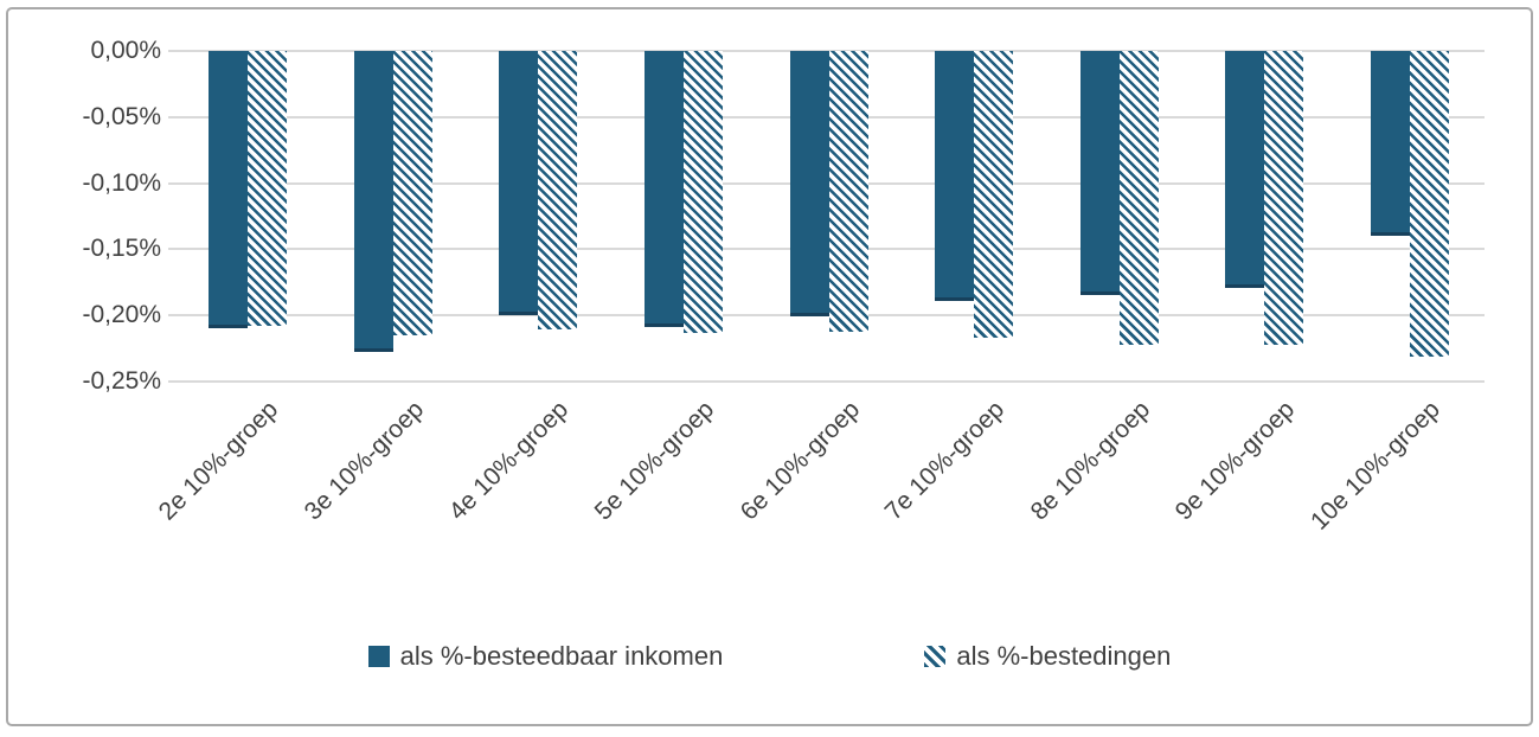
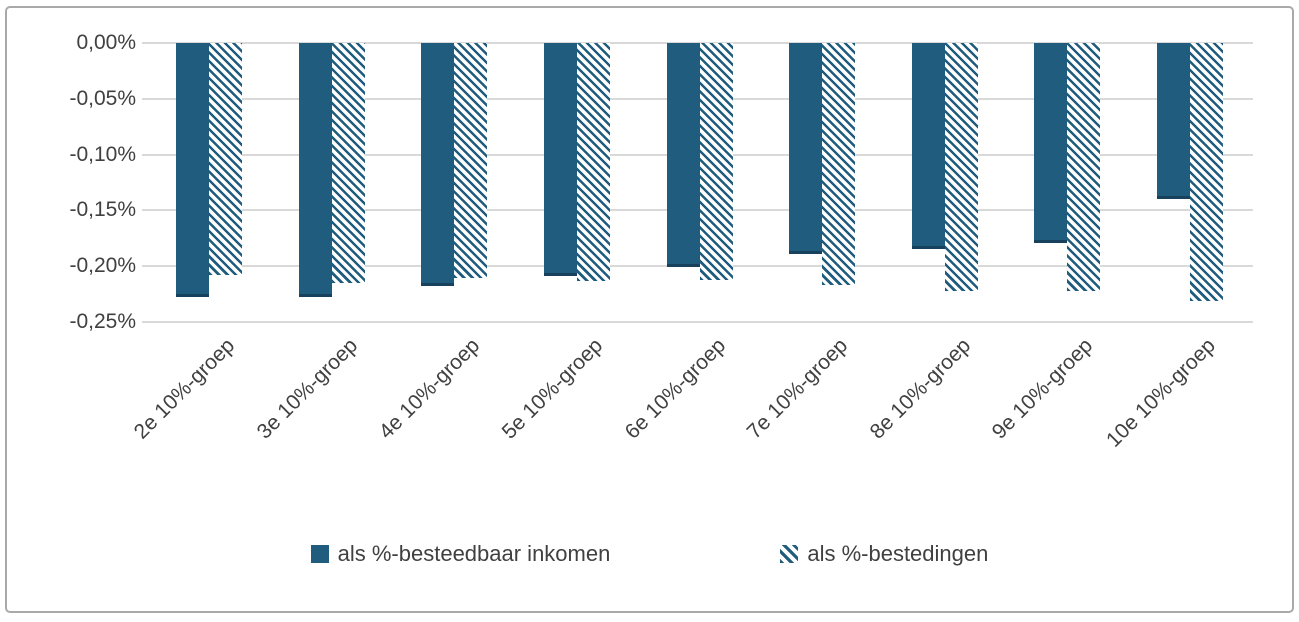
als %-besteedbaar inkomen/2e 10%-groep: -0,21% -> -0,23%
als %-besteedbaar inkomen/4e 10%-groep: -0,20% -> -0,22%
